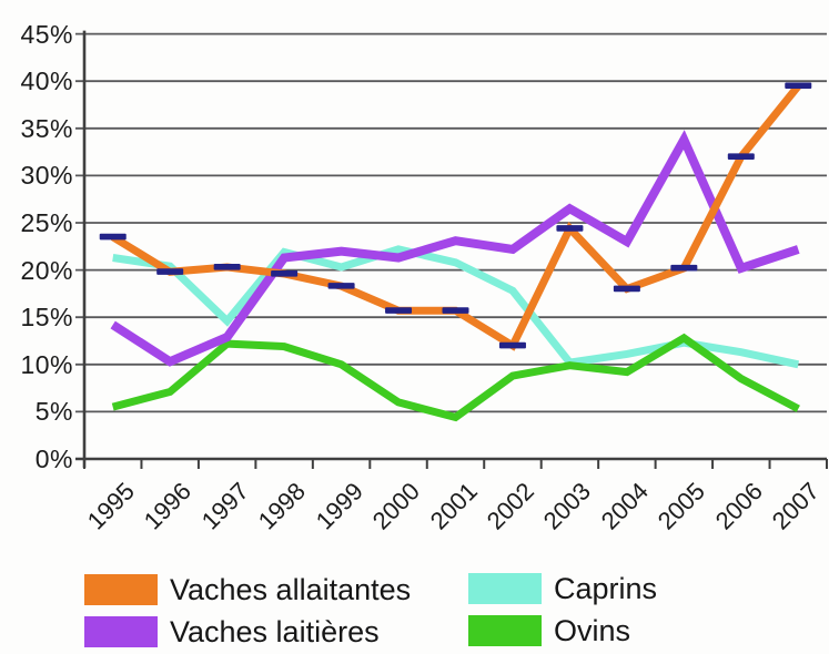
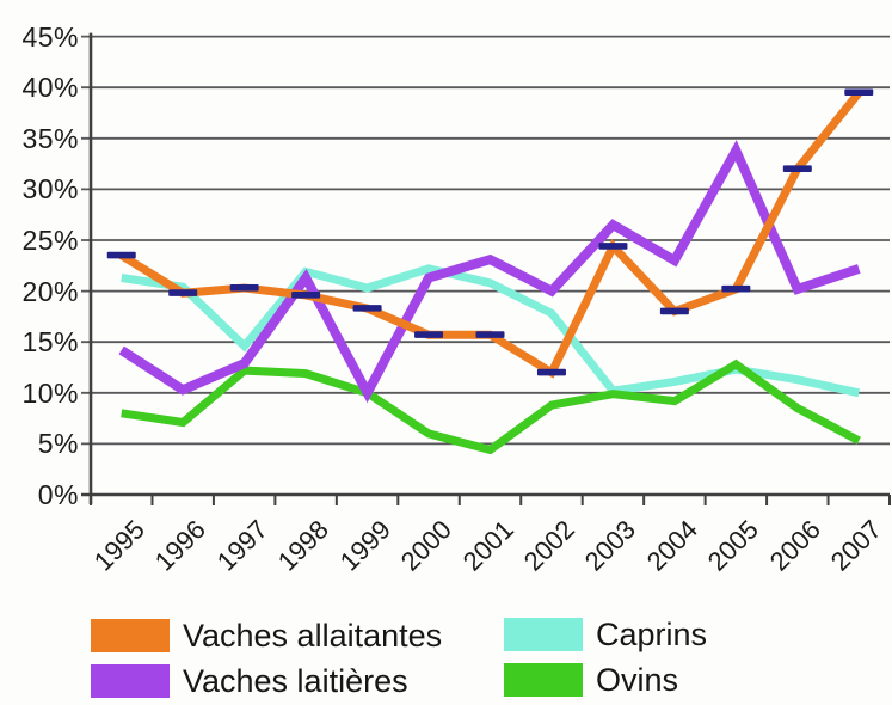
Ovins/1995: 6% -> 8%
Vaches laitières/1999: 22% -> 10%
Vaches laitières/2002: 22% -> 20%
